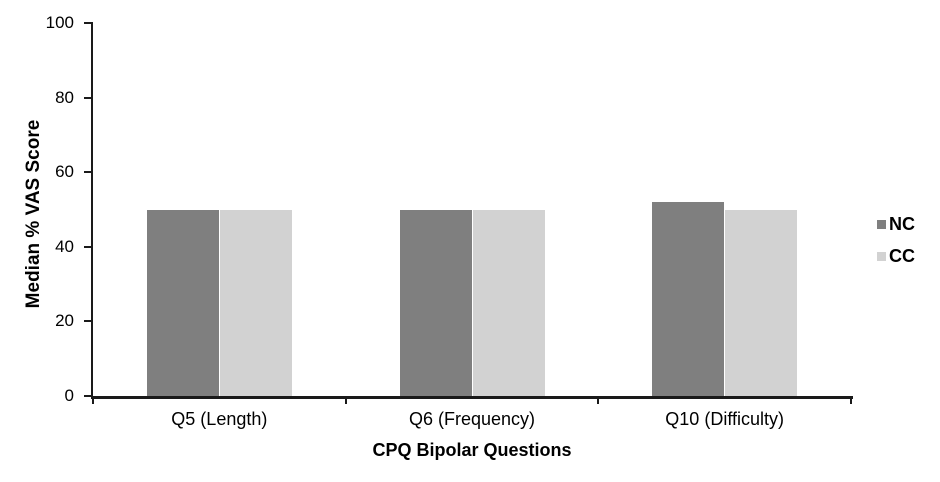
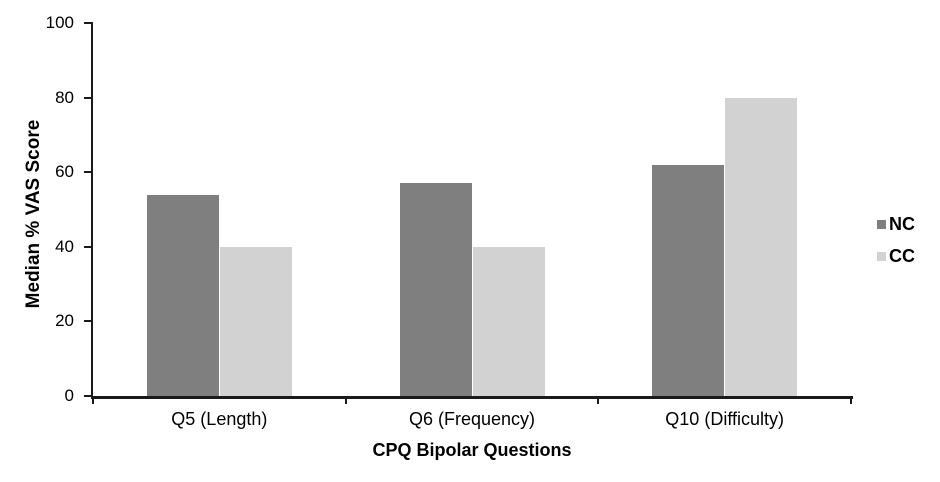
NC/Q5 (Length): 50 -> 54
CC/Q5 (Length): 50 -> 40
NC/Q6 (Frequency): 50 -> 57
CC/Q6 (Frequency): 50 -> 40
NC/Q10 (Difficulty): 52 -> 62
CC/Q10 (Difficulty): 50 -> 80
